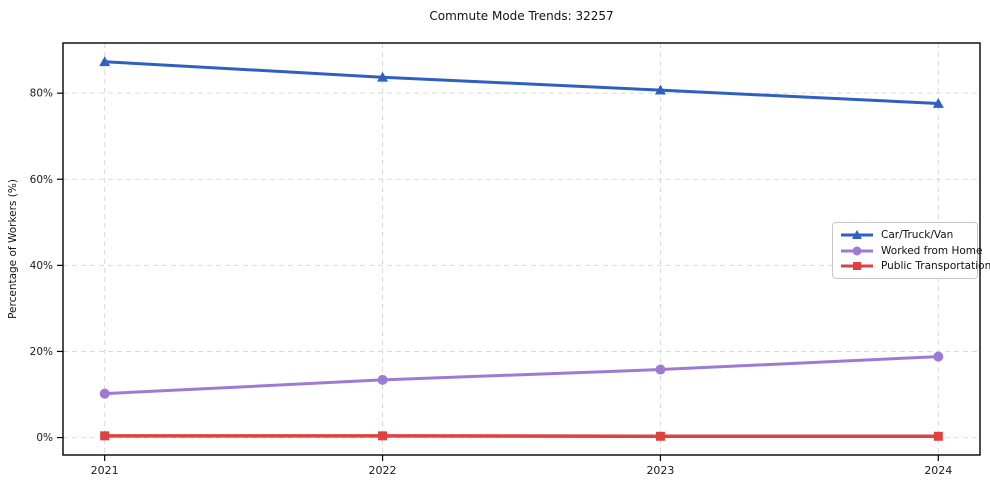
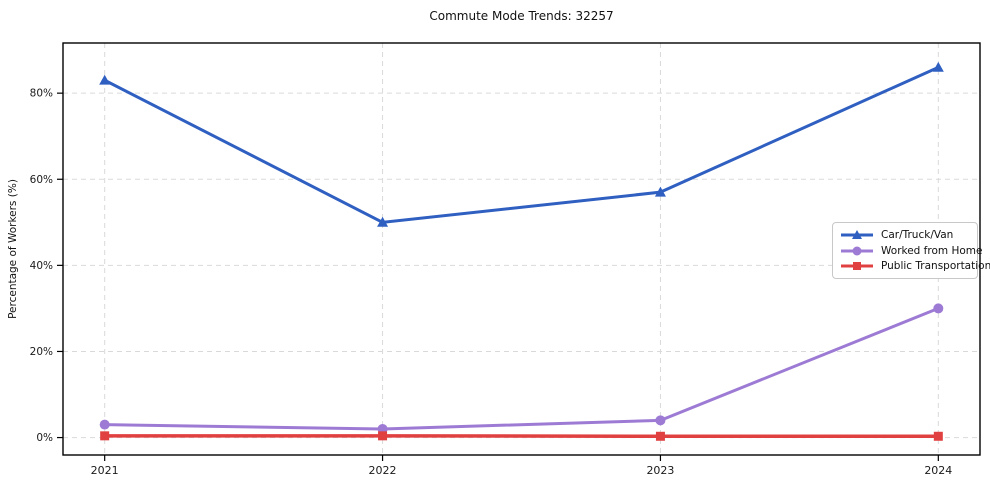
Car/Truck/Van/2021: 87% -> 83%
Worked from Home/2021: 10% -> 3%
Car/Truck/Van/2022: 84% -> 50%
Worked from Home/2022: 13% -> 2%
Car/Truck/Van/2023: 81% -> 57%
Worked from Home/2023: 16% -> 4%
Car/Truck/Van/2024: 78% -> 86%
Worked from Home/2024: 19% -> 30%
